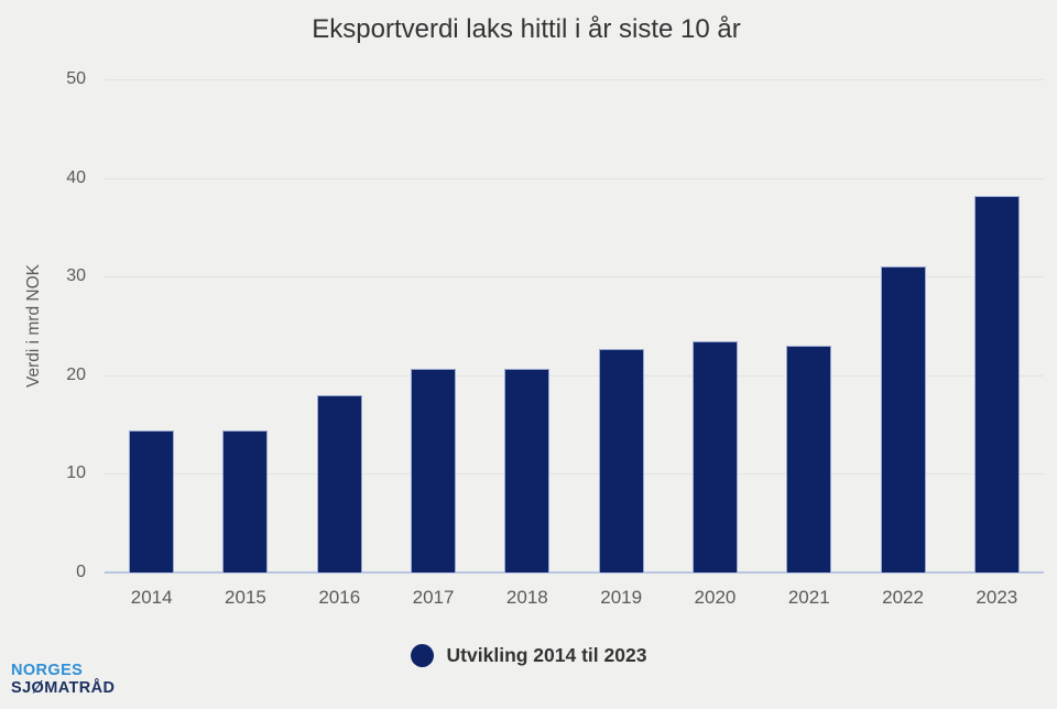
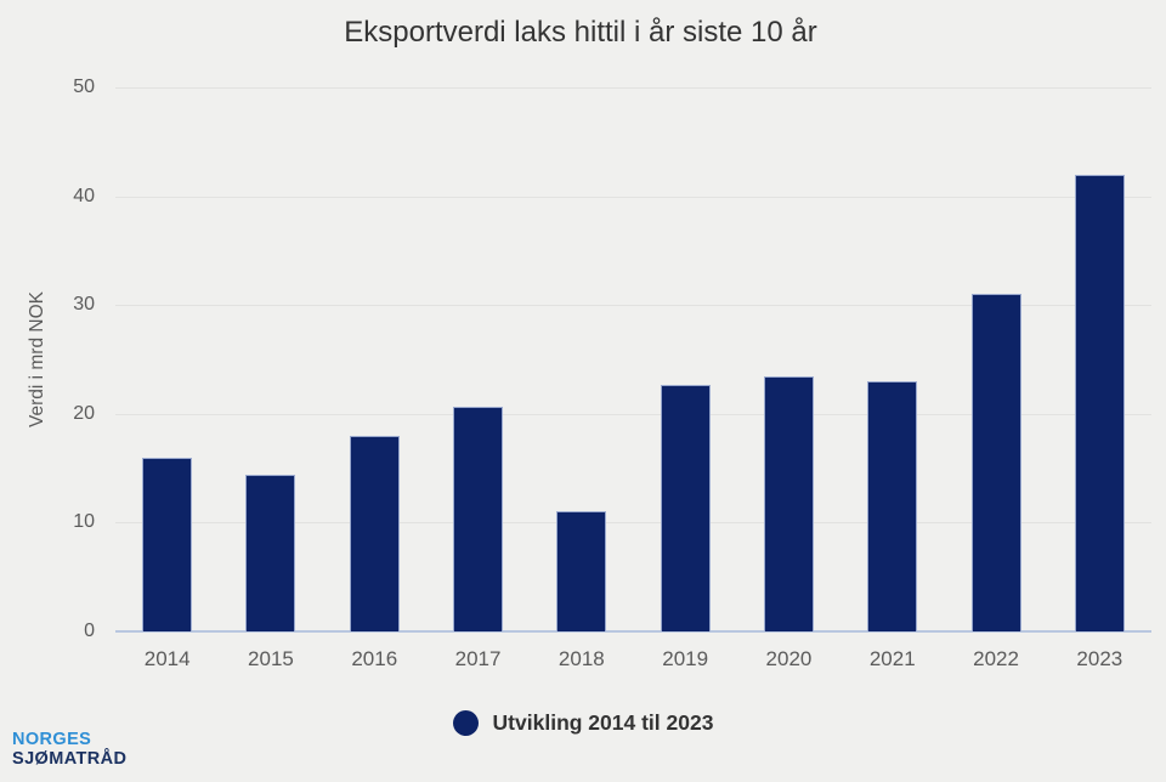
2014: 14 -> 16
2018: 21 -> 11
2023: 38 -> 42
